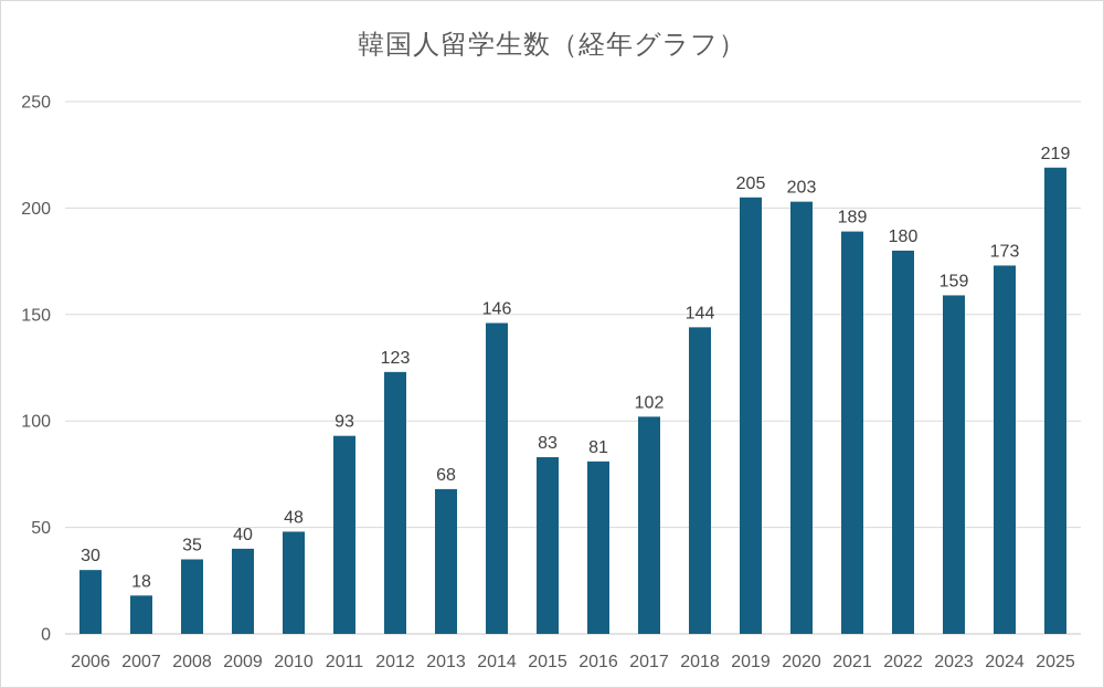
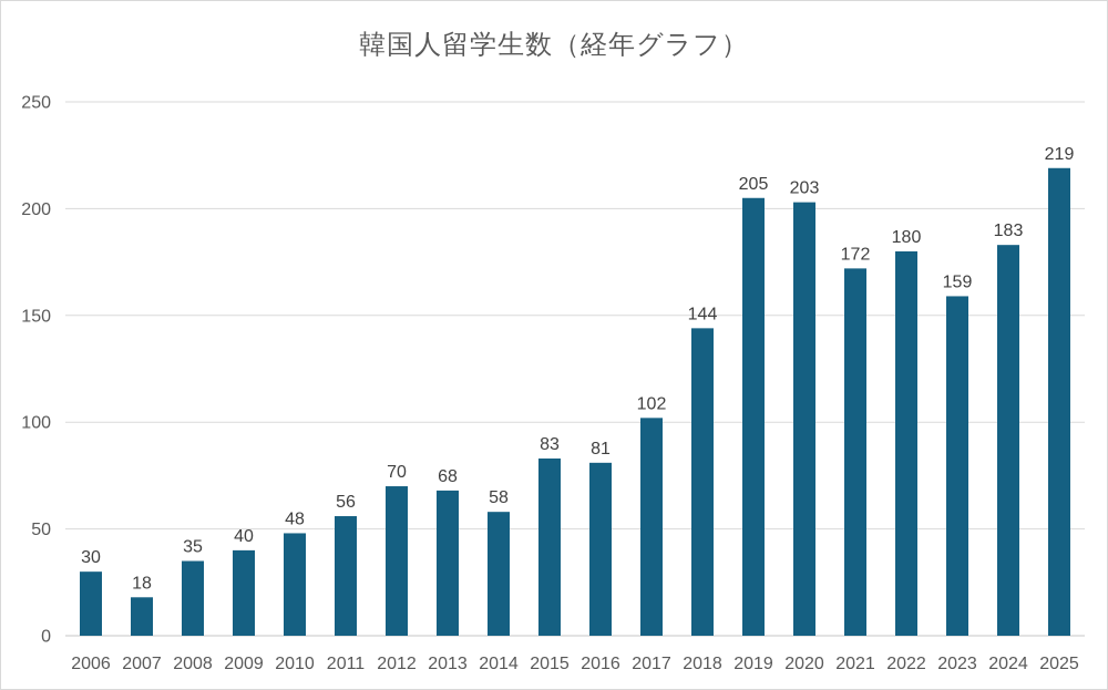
2011: 93 -> 56
2012: 123 -> 70
2014: 146 -> 58
2021: 189 -> 172
2024: 173 -> 183
